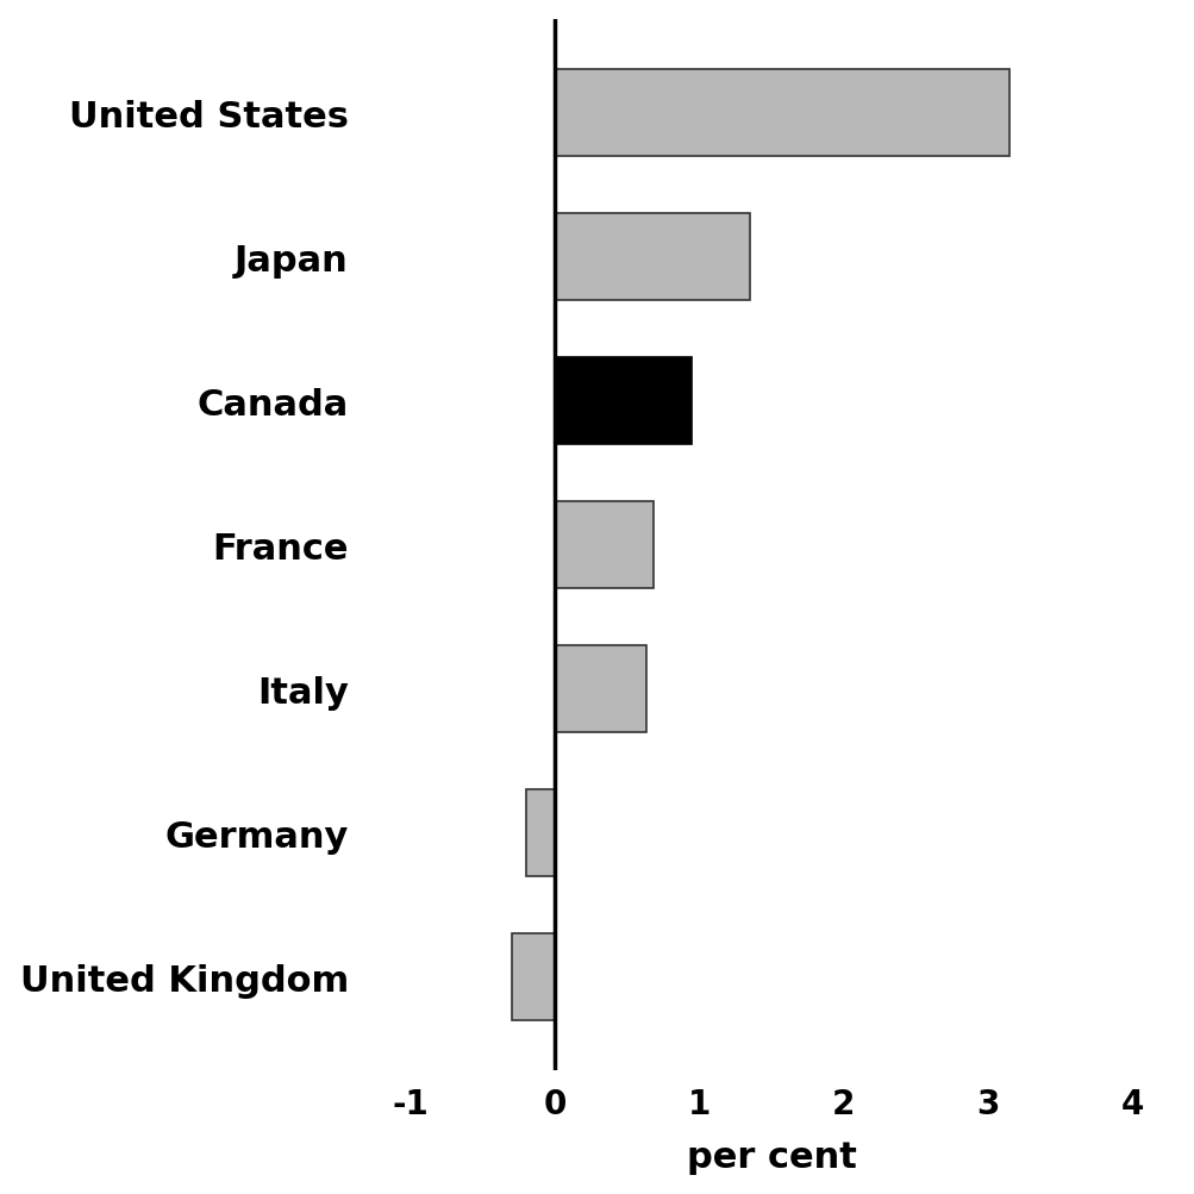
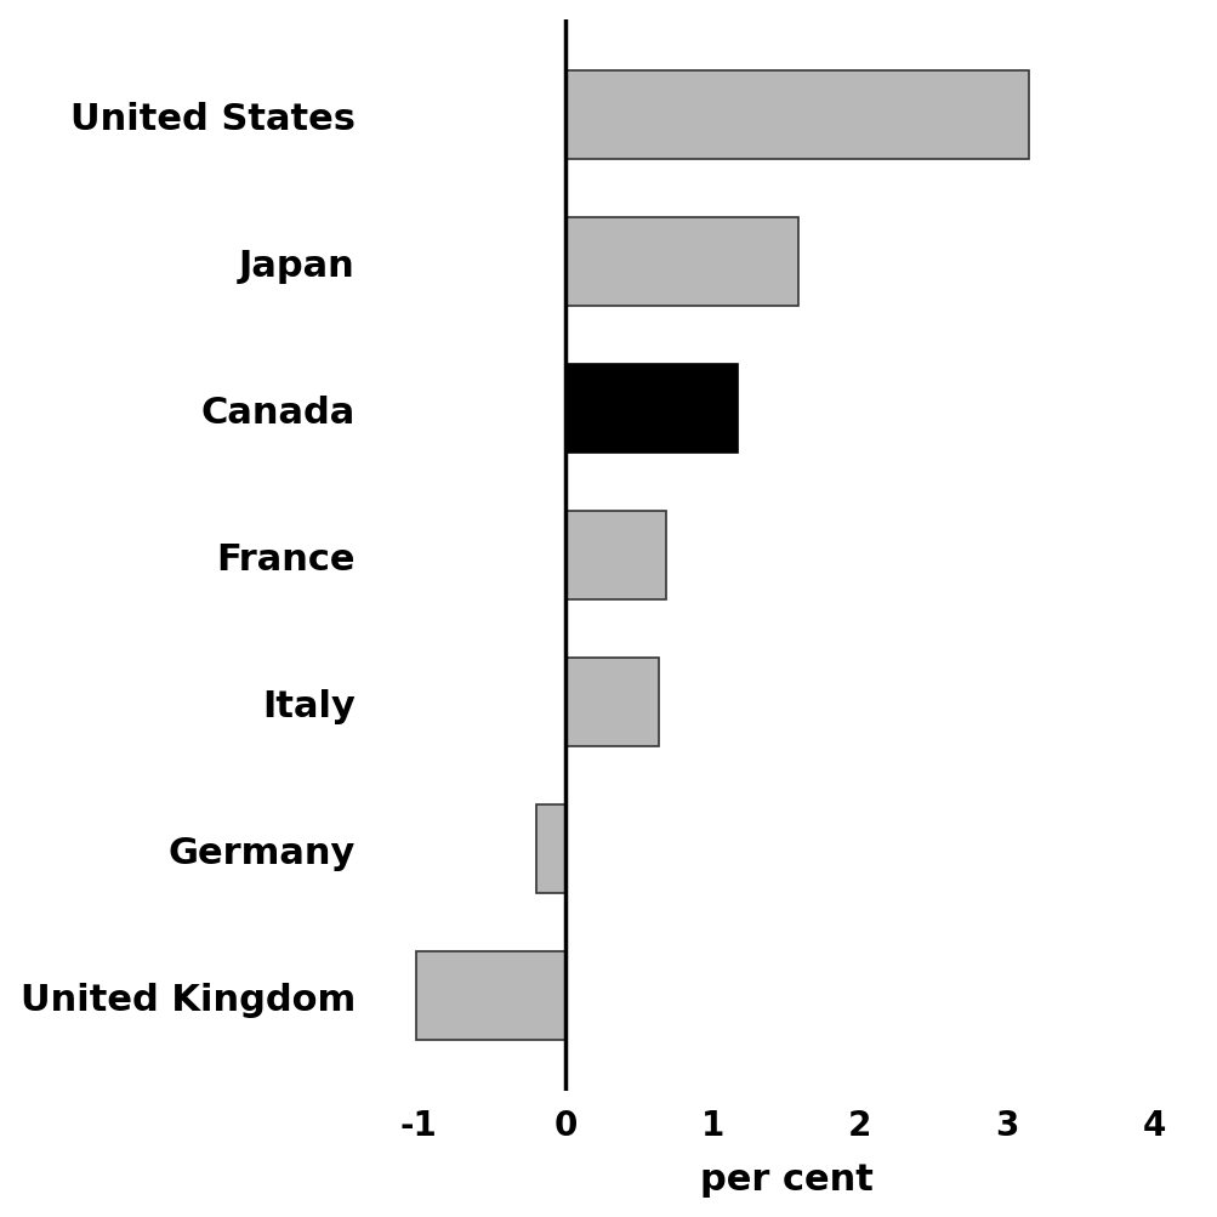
Japan: 1.35 -> 1.58
Canada: 0.95 -> 1.17
United Kingdom: -0.30 -> -1.02
